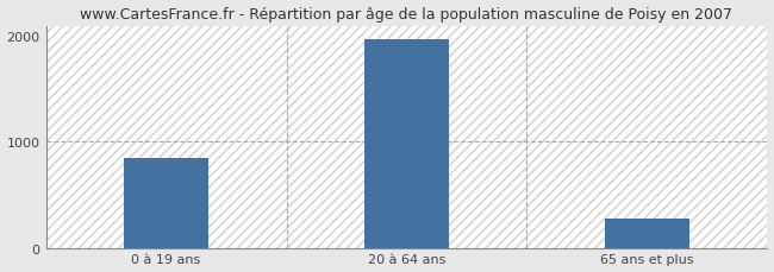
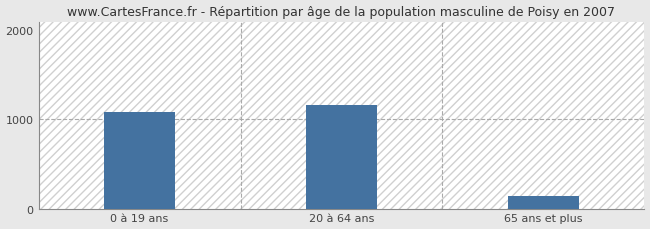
0 à 19 ans: 850 -> 1080
20 à 64 ans: 1970 -> 1160
65 ans et plus: 280 -> 140
